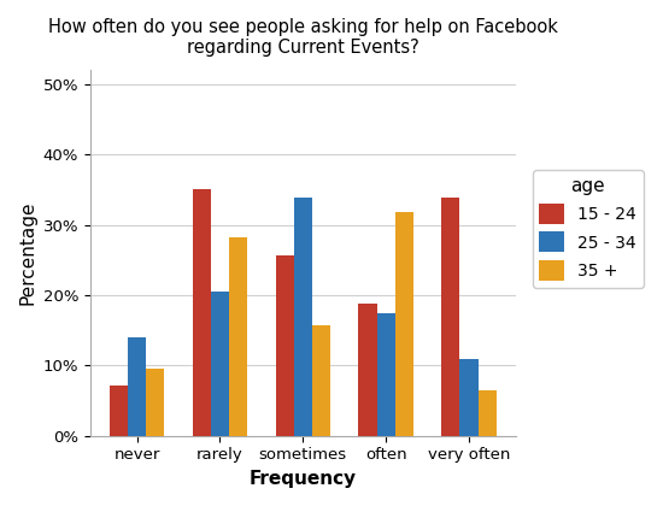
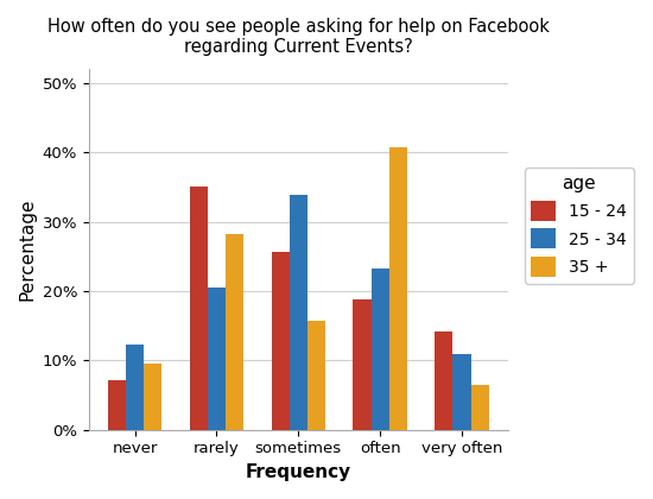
25 - 34/never: 14.0% -> 12.3%
25 - 34/often: 17.4% -> 23.3%
35 +/often: 31.8% -> 40.7%
15 - 24/very often: 33.8% -> 14.2%
